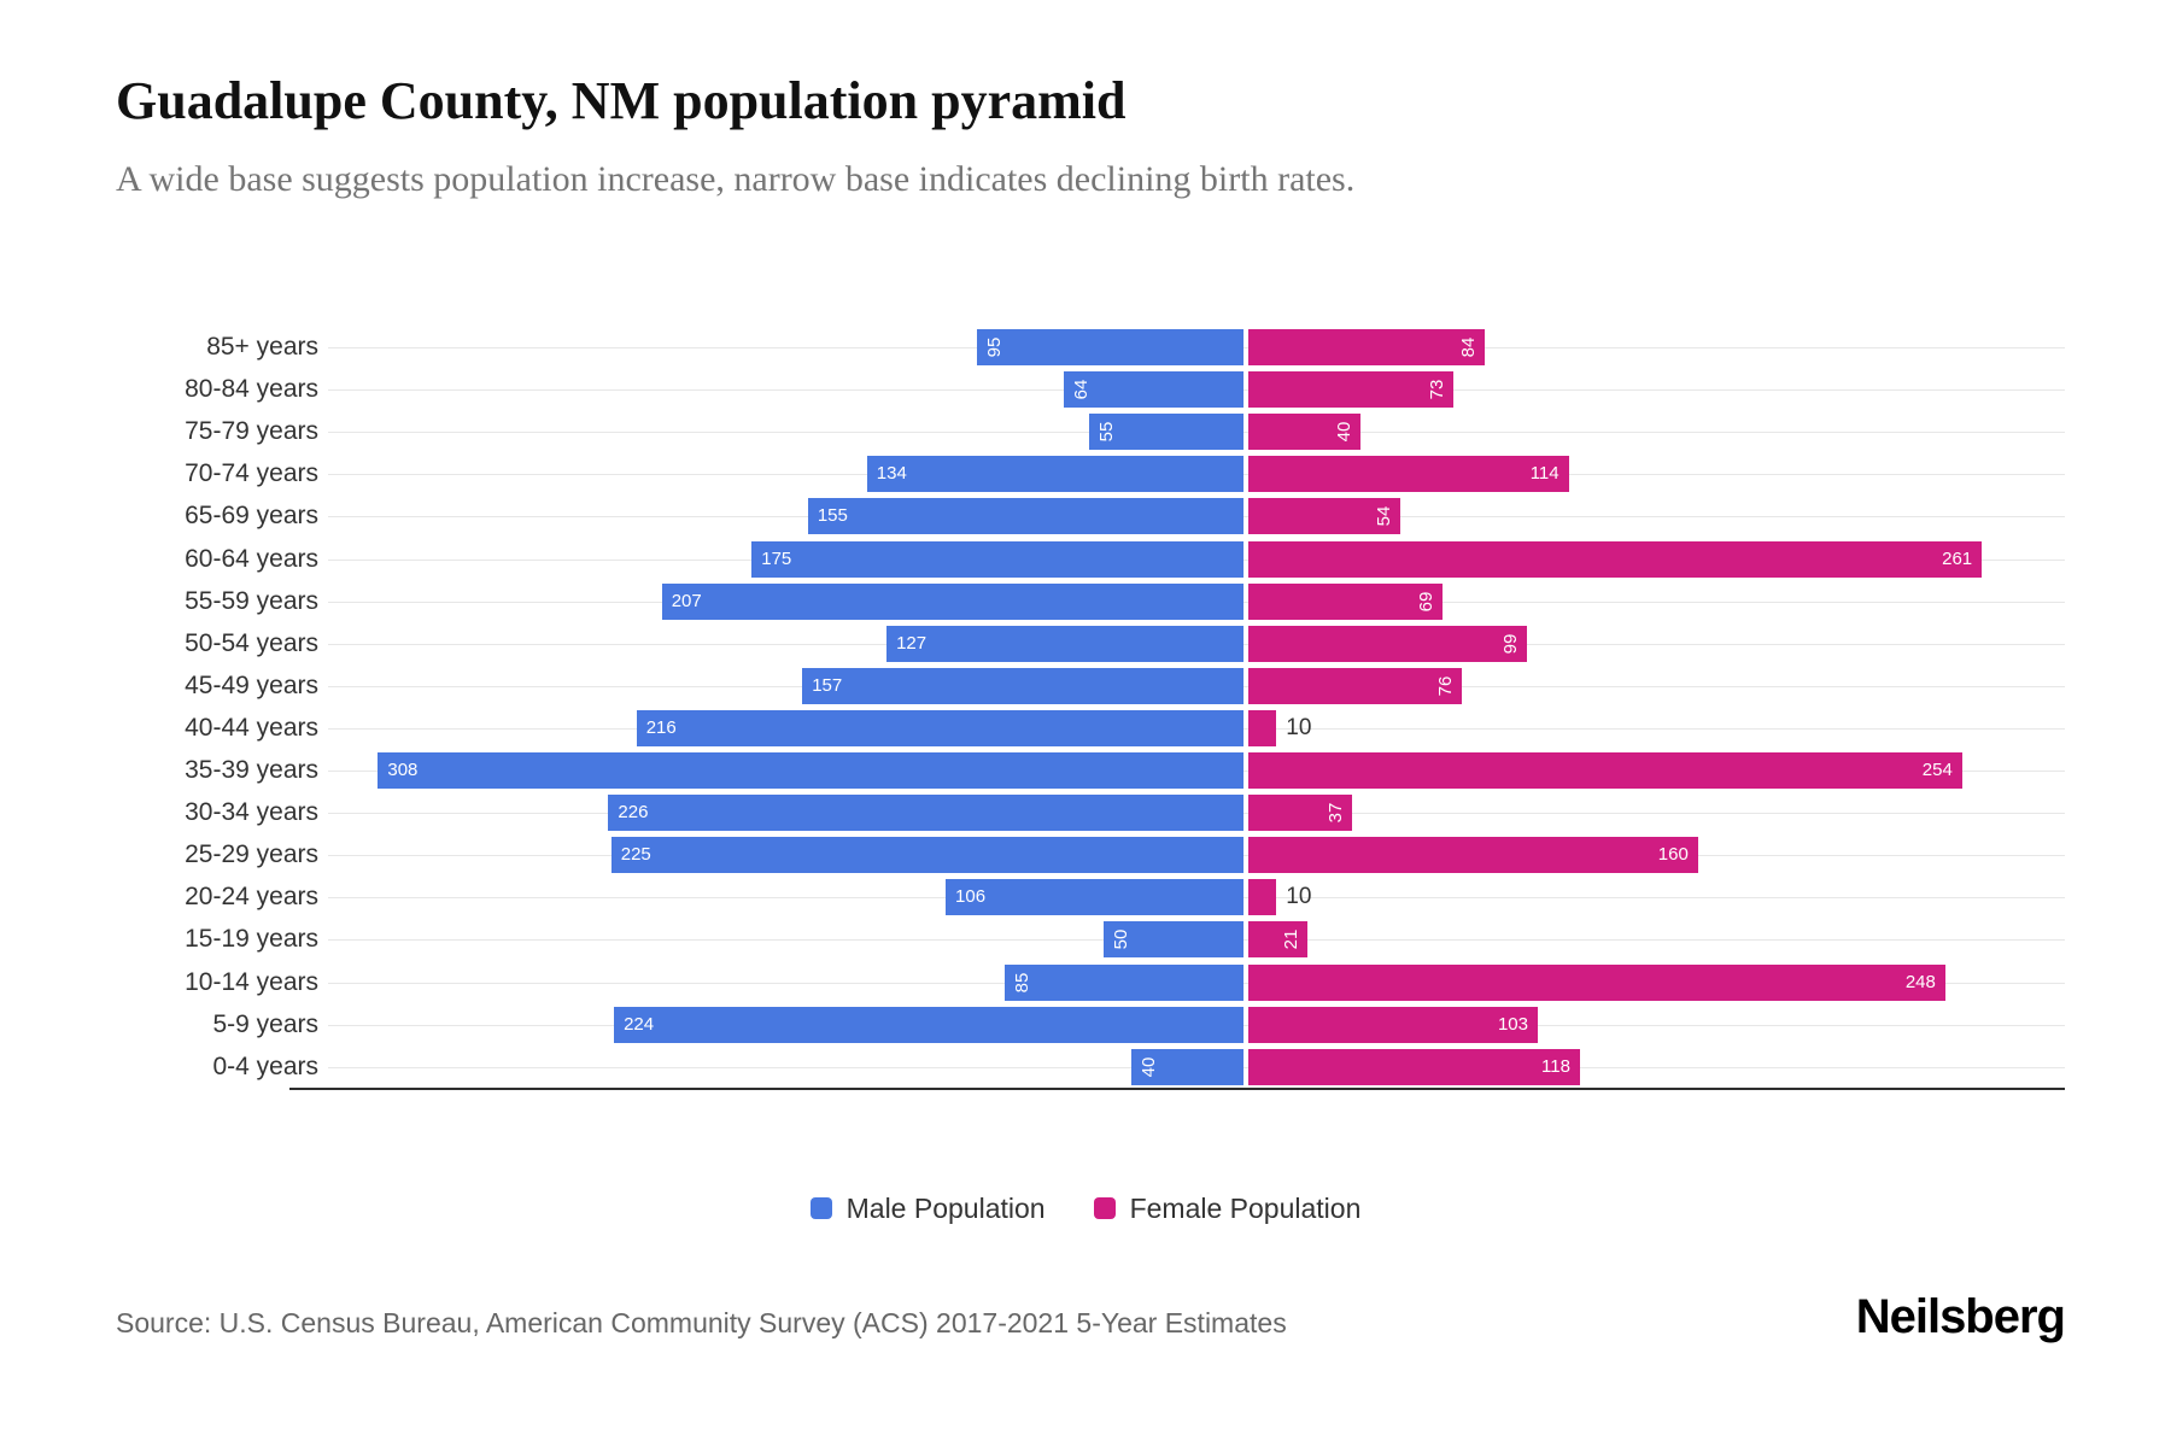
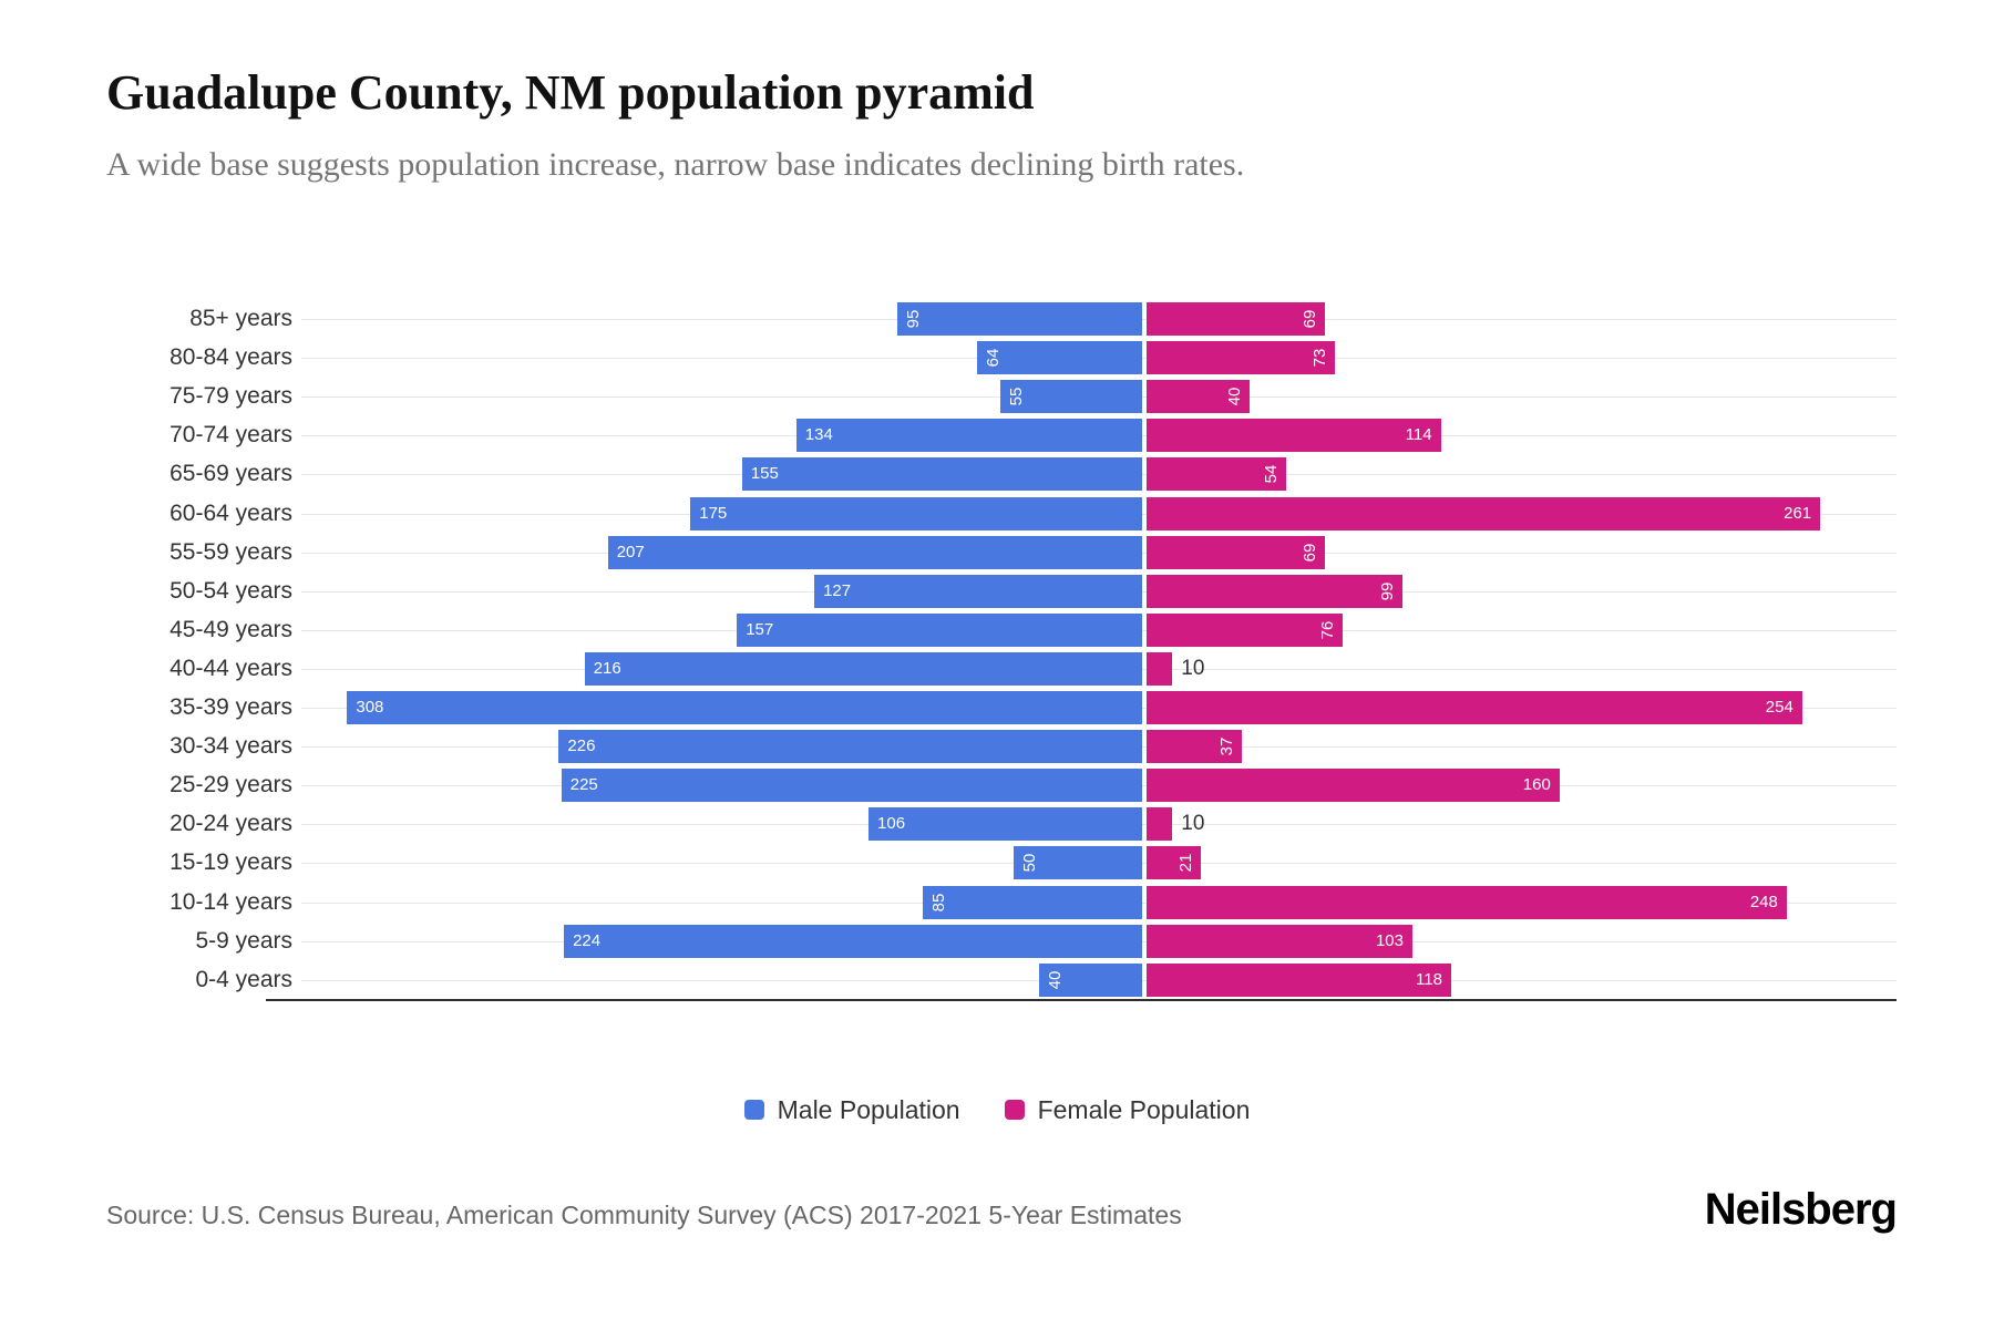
Female Population/85+ years: 84 -> 69
